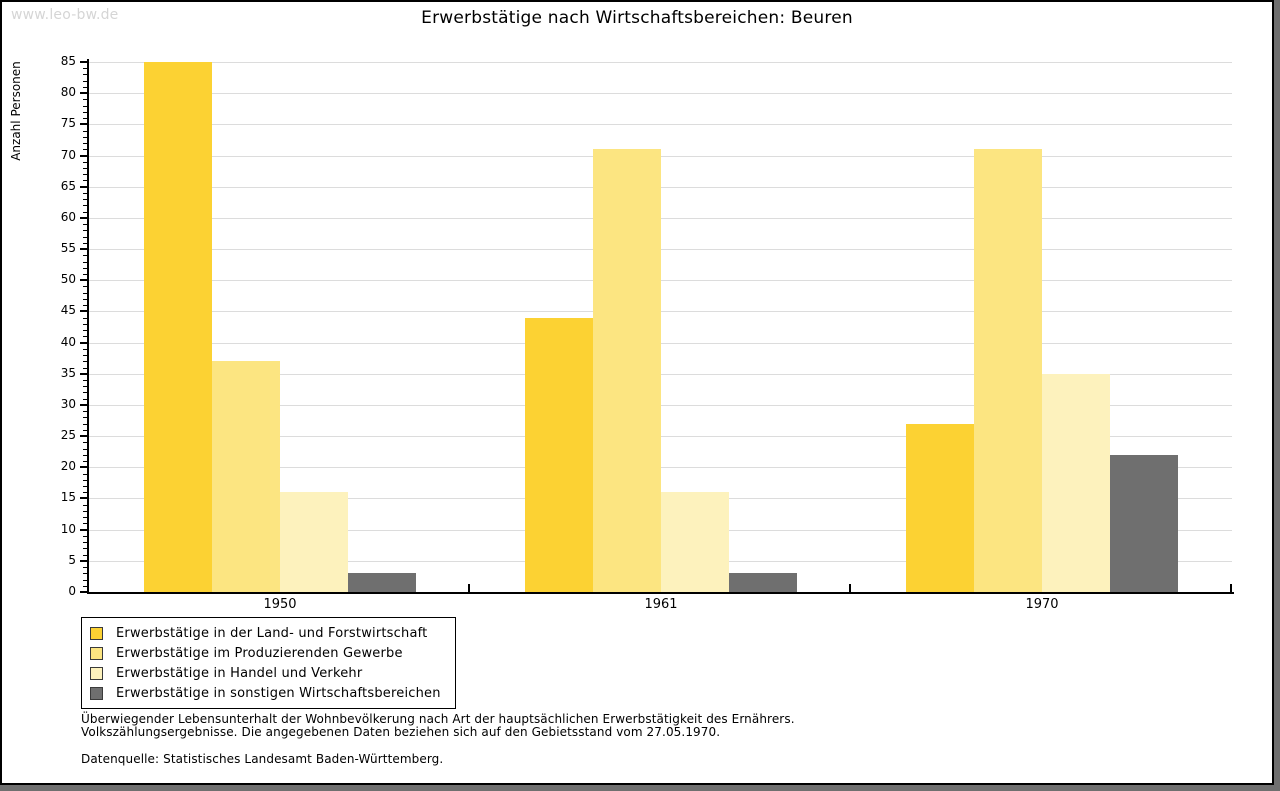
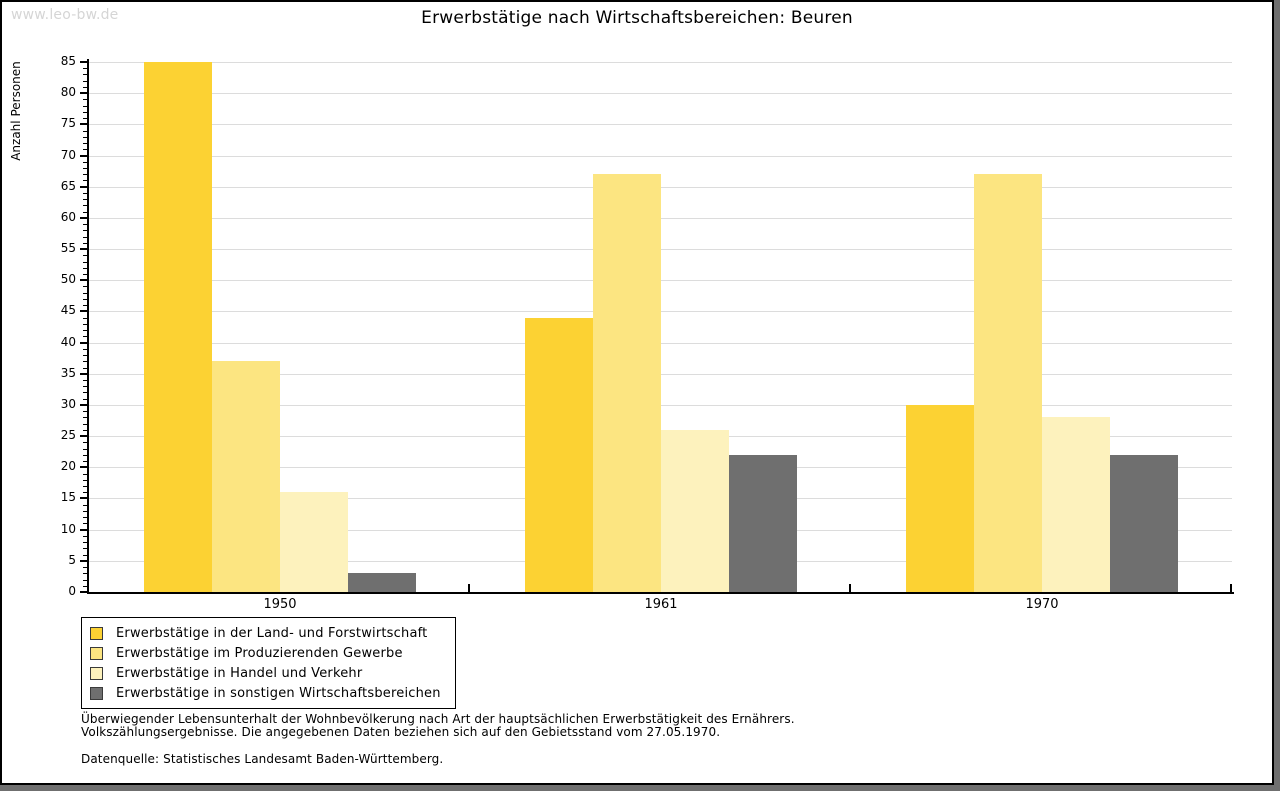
Erwerbstätige im Produzierenden Gewerbe/1961: 71 -> 67
Erwerbstätige in Handel und Verkehr/1961: 16 -> 26
Erwerbstätige in sonstigen Wirtschaftsbereichen/1961: 3 -> 22
Erwerbstätige in der Land- und Forstwirtschaft/1970: 27 -> 30
Erwerbstätige im Produzierenden Gewerbe/1970: 71 -> 67
Erwerbstätige in Handel und Verkehr/1970: 35 -> 28
